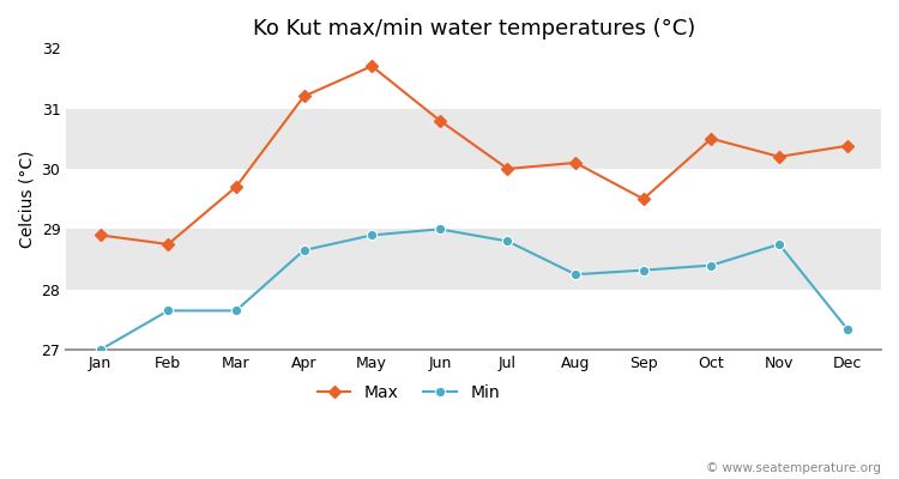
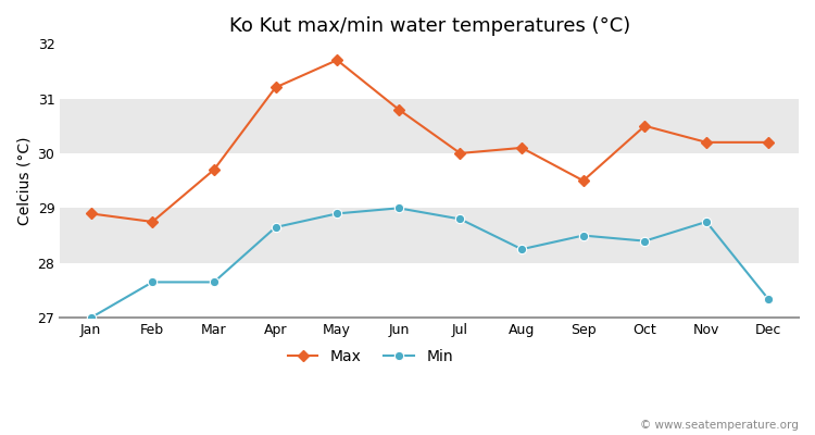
Min/Sep: 28.32 -> 28.50
Max/Dec: 30.38 -> 30.20
